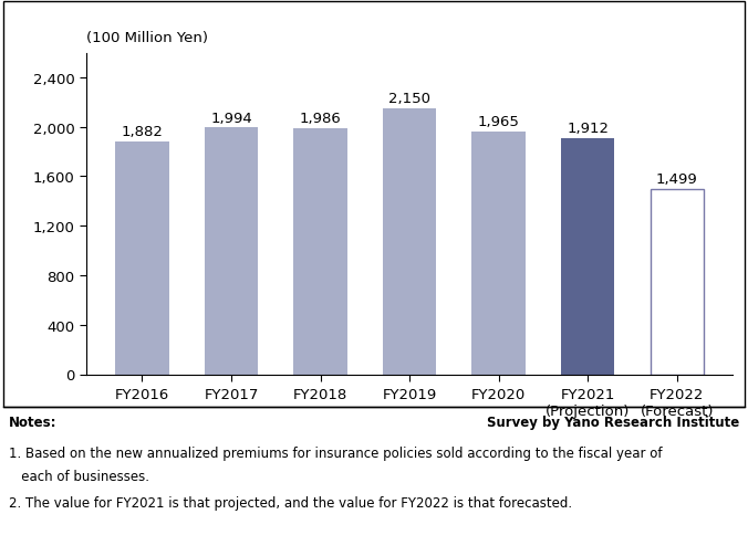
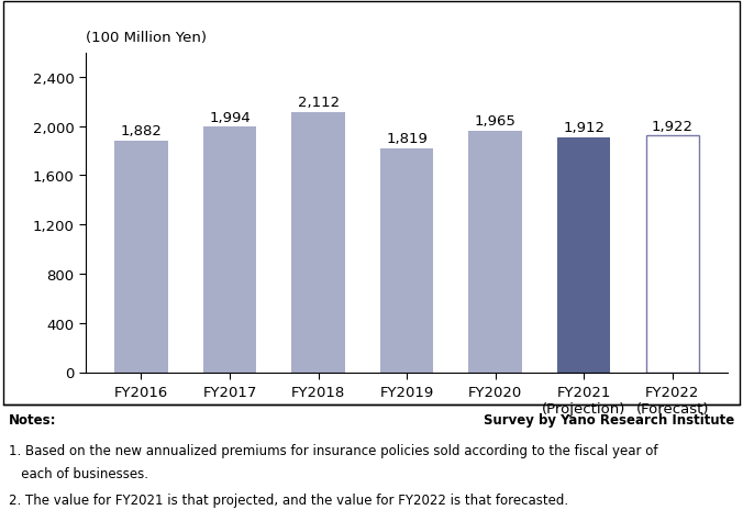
FY2018: 1,986 -> 2,112
FY2019: 2,150 -> 1,819
FY2022 (Forecast): 1,499 -> 1,922
